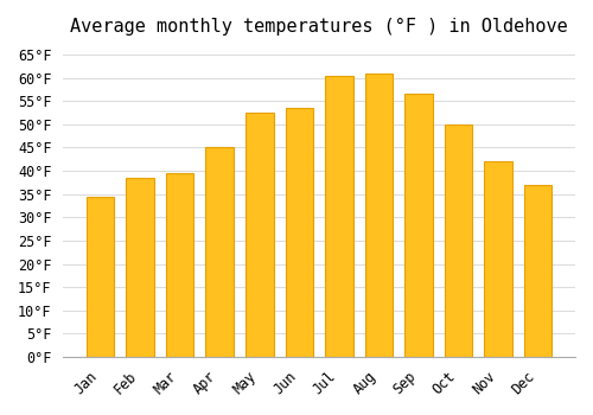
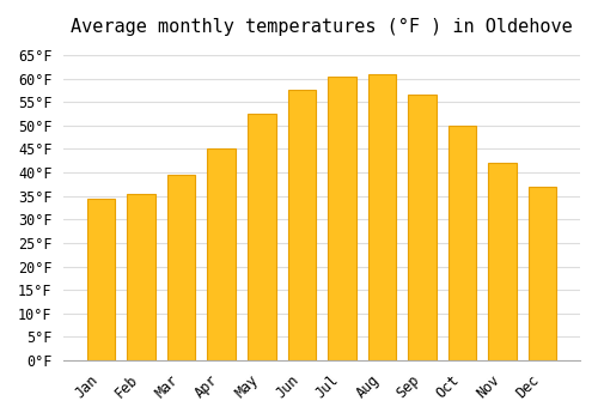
Feb: 38.5°F -> 35.5°F
Jun: 53.5°F -> 57.5°F
